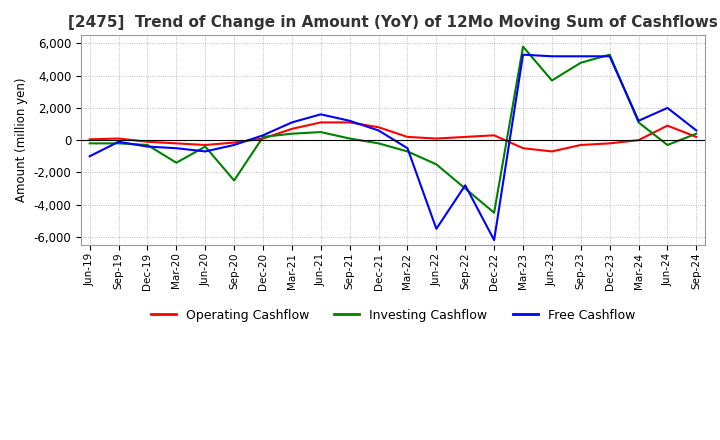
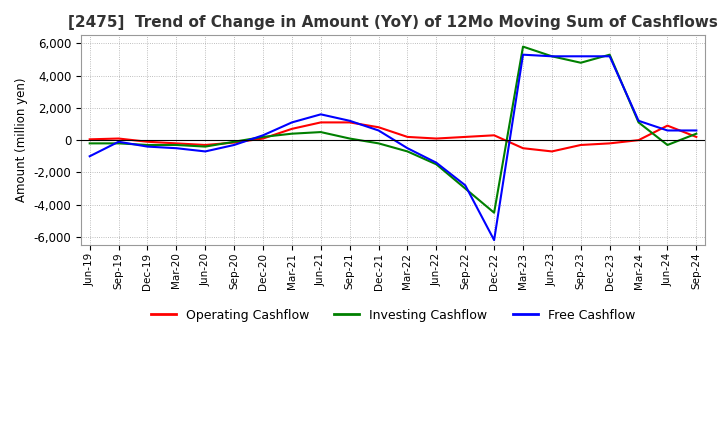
Investing Cashflow/Mar-20: -1,400 -> -300
Investing Cashflow/Sep-20: -2,500 -> -100
Free Cashflow/Jun-22: -5,500 -> -1,400
Investing Cashflow/Jun-23: 3,700 -> 5,200
Free Cashflow/Jun-24: 2,000 -> 600
